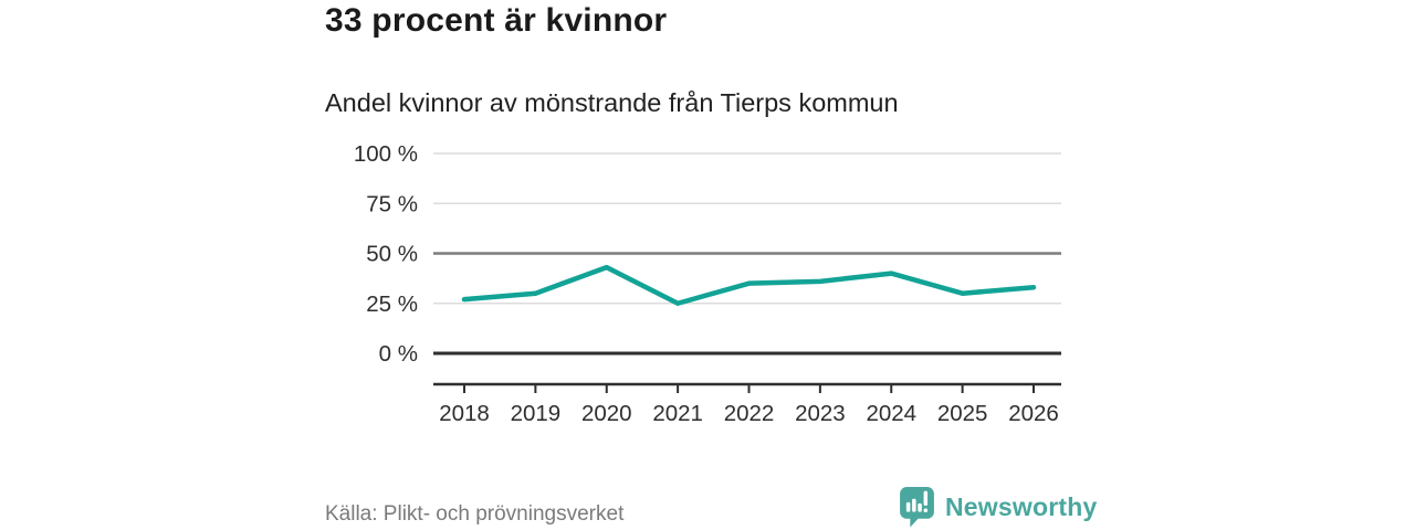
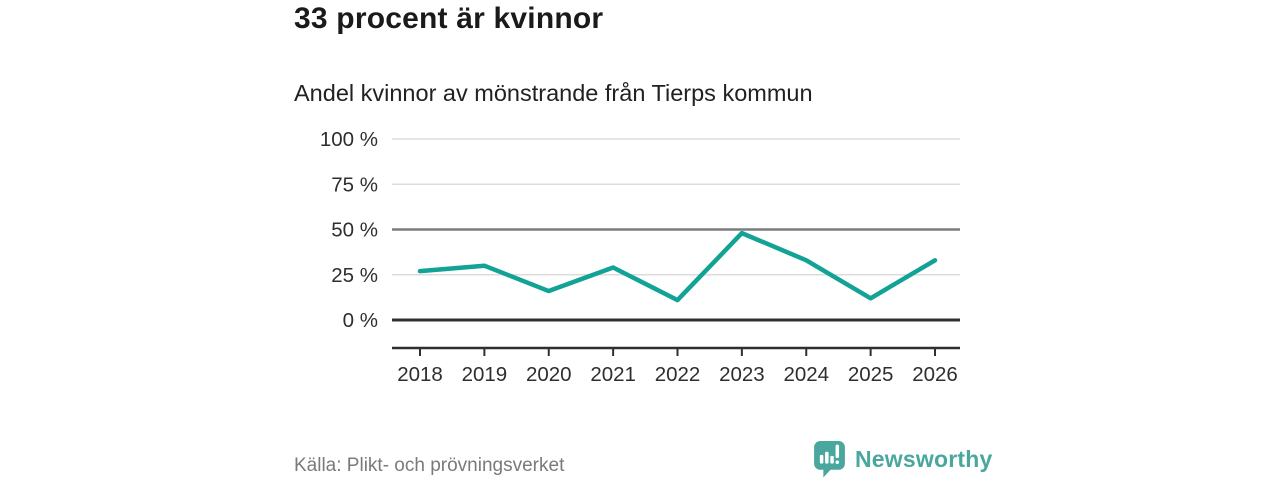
2020: 43% -> 16%
2021: 25% -> 29%
2022: 35% -> 11%
2023: 36% -> 48%
2024: 40% -> 33%
2025: 30% -> 12%
